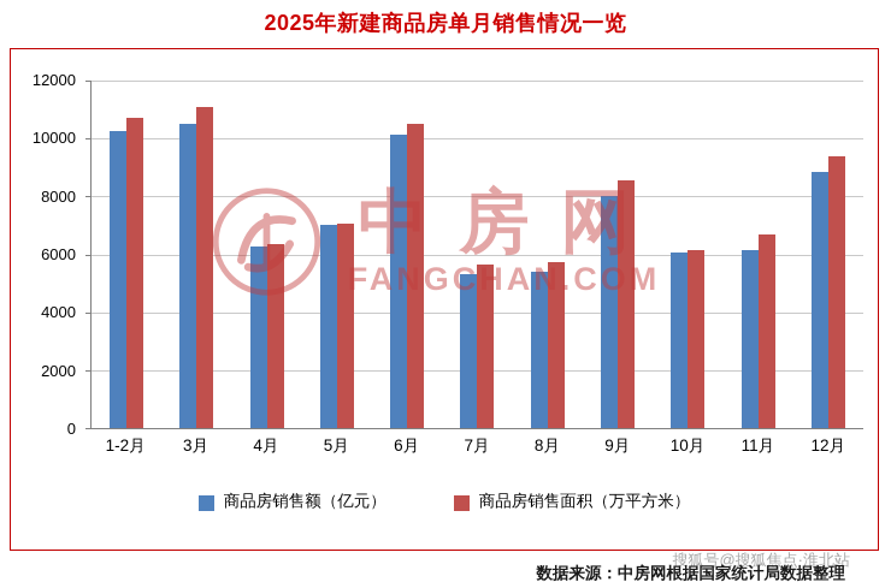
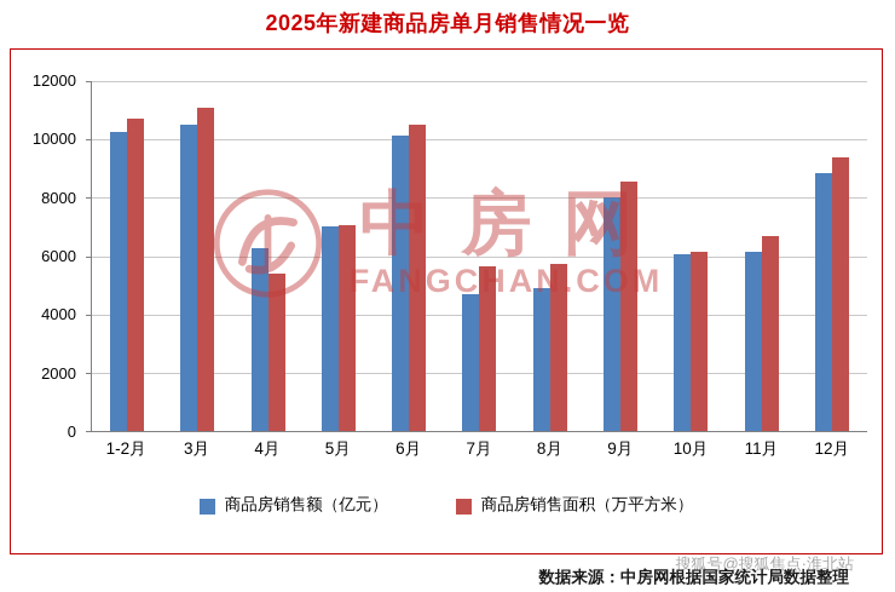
商品房销售面积（万平方米）/4月: 6400 -> 5400
商品房销售额（亿元）/7月: 5300 -> 4700
商品房销售额（亿元）/8月: 5400 -> 4900
